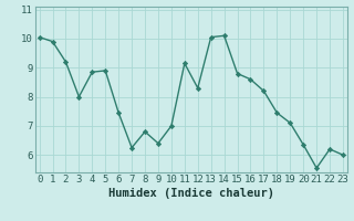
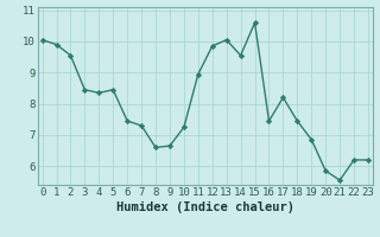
2: 9.20 -> 9.55
3: 8.00 -> 8.45
4: 8.85 -> 8.35
5: 8.90 -> 8.45
7: 6.25 -> 7.30
8: 6.80 -> 6.60
9: 6.40 -> 6.65
10: 7.00 -> 7.25
11: 9.15 -> 8.95
12: 8.30 -> 9.85
14: 10.10 -> 9.55
15: 8.80 -> 10.60
16: 8.60 -> 7.45
19: 7.10 -> 6.85
20: 6.35 -> 5.85
23: 6.00 -> 6.20
